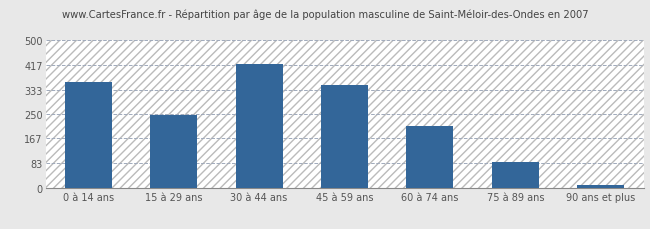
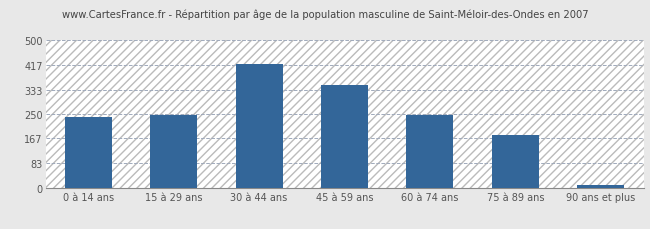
0 à 14 ans: 360 -> 240
60 à 74 ans: 210 -> 245
75 à 89 ans: 88 -> 180
